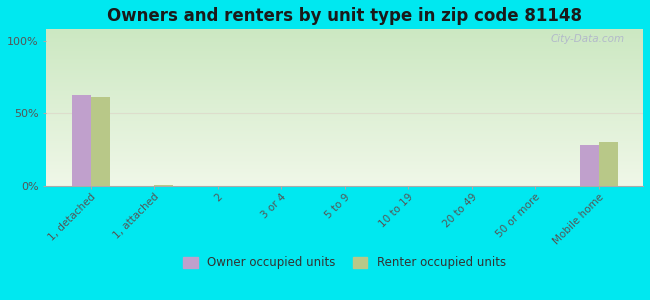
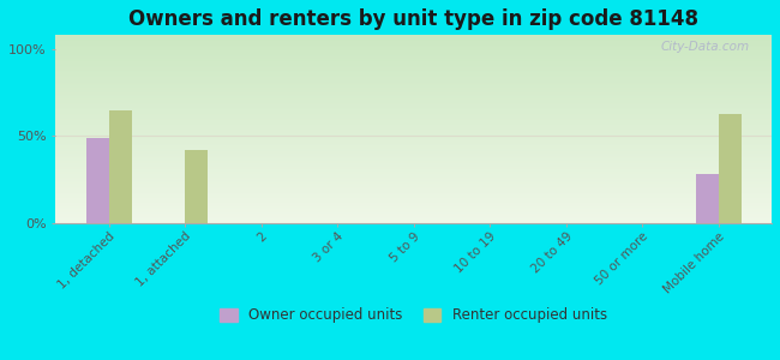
Owner occupied units/1, detached: 63% -> 49%
Renter occupied units/1, detached: 61% -> 65%
Renter occupied units/1, attached: 1% -> 42%
Renter occupied units/Mobile home: 30% -> 63%
